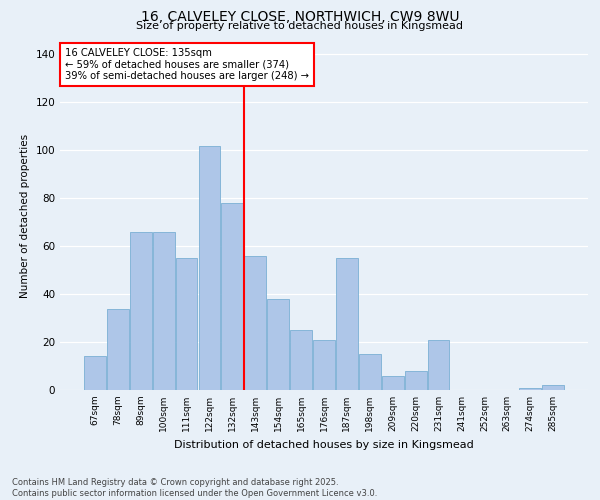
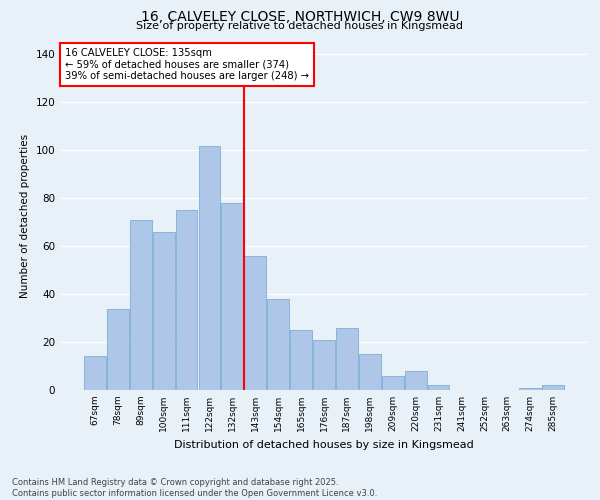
89sqm: 66 -> 71
111sqm: 55 -> 75
187sqm: 55 -> 26
231sqm: 21 -> 2
